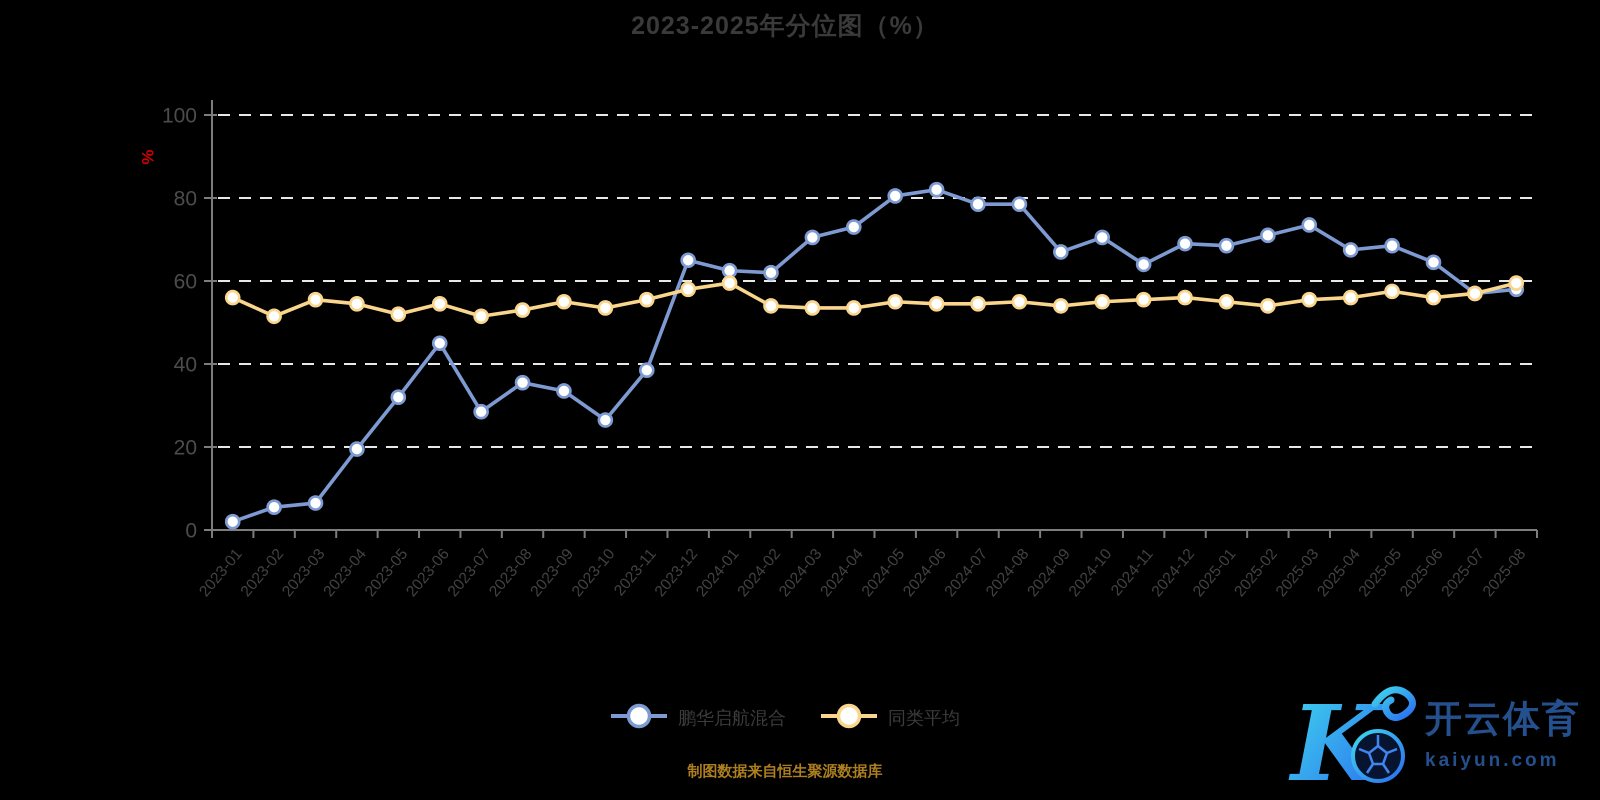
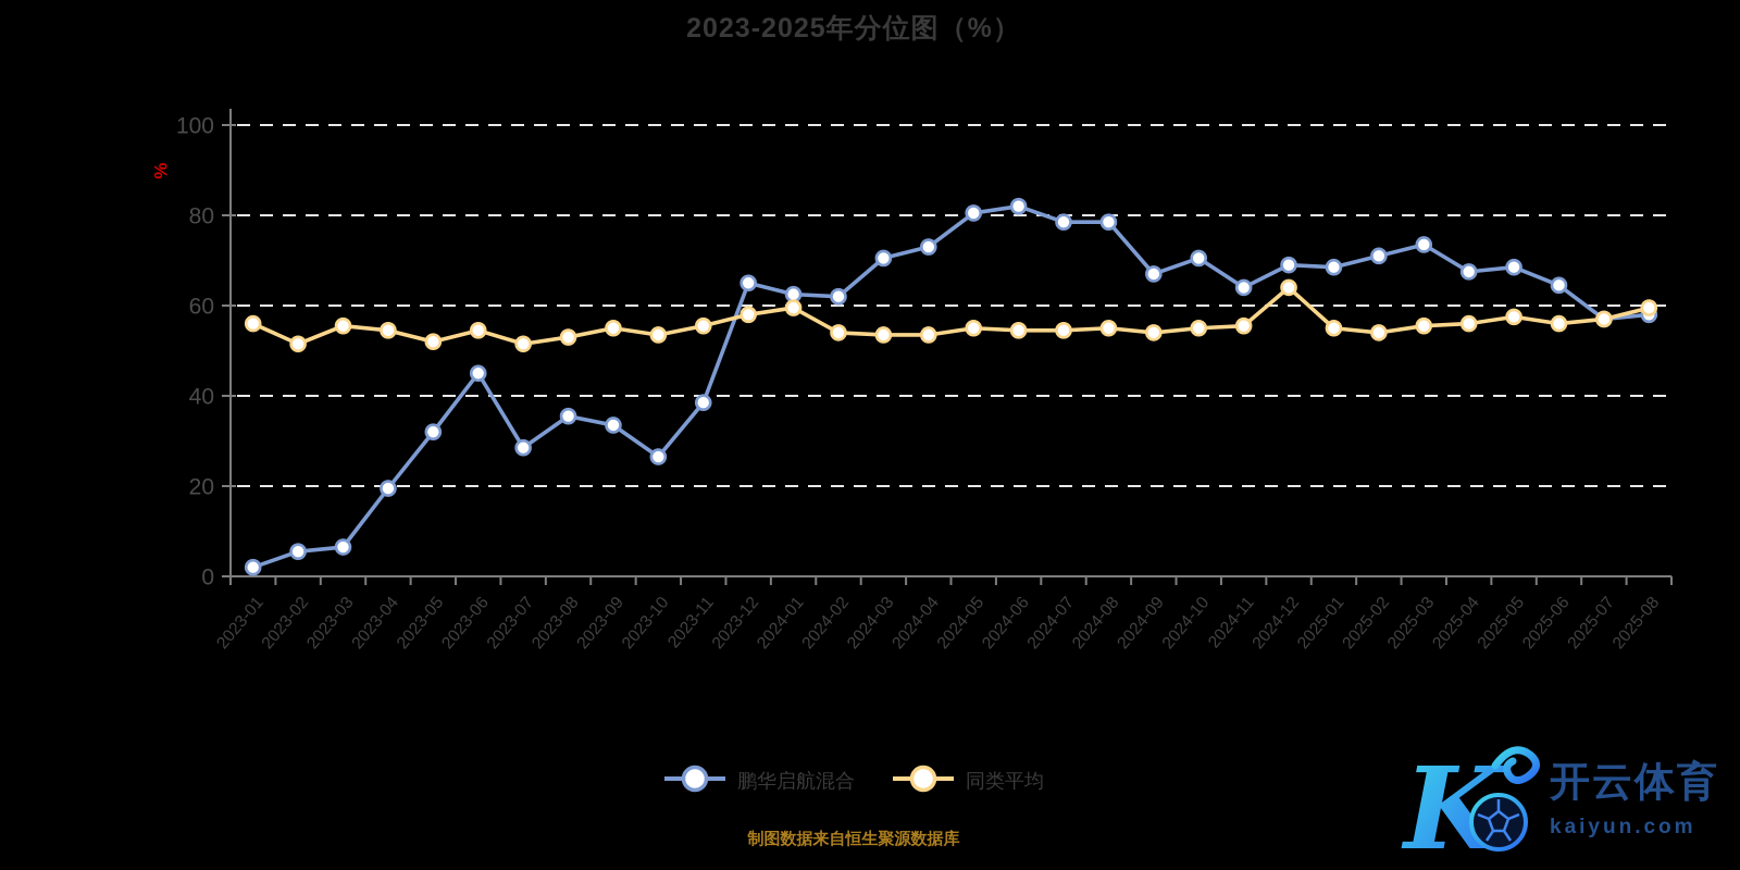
同类平均/2024-12: 56 -> 64
